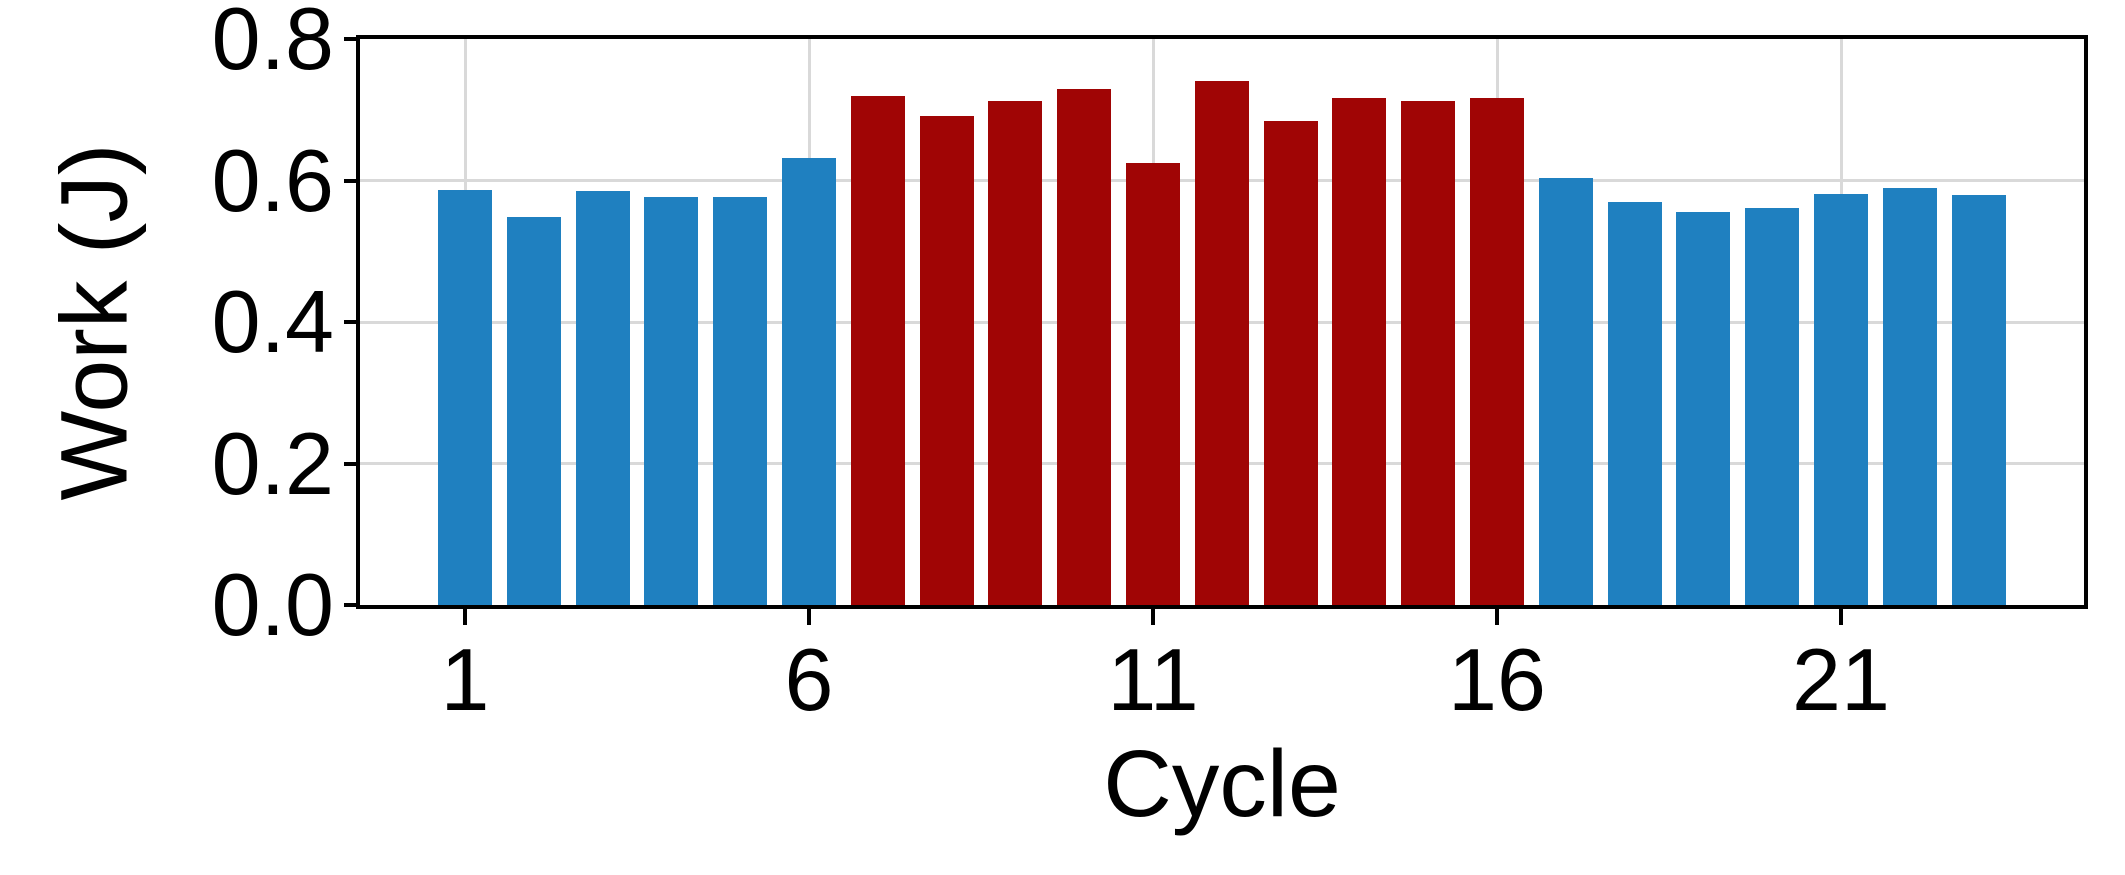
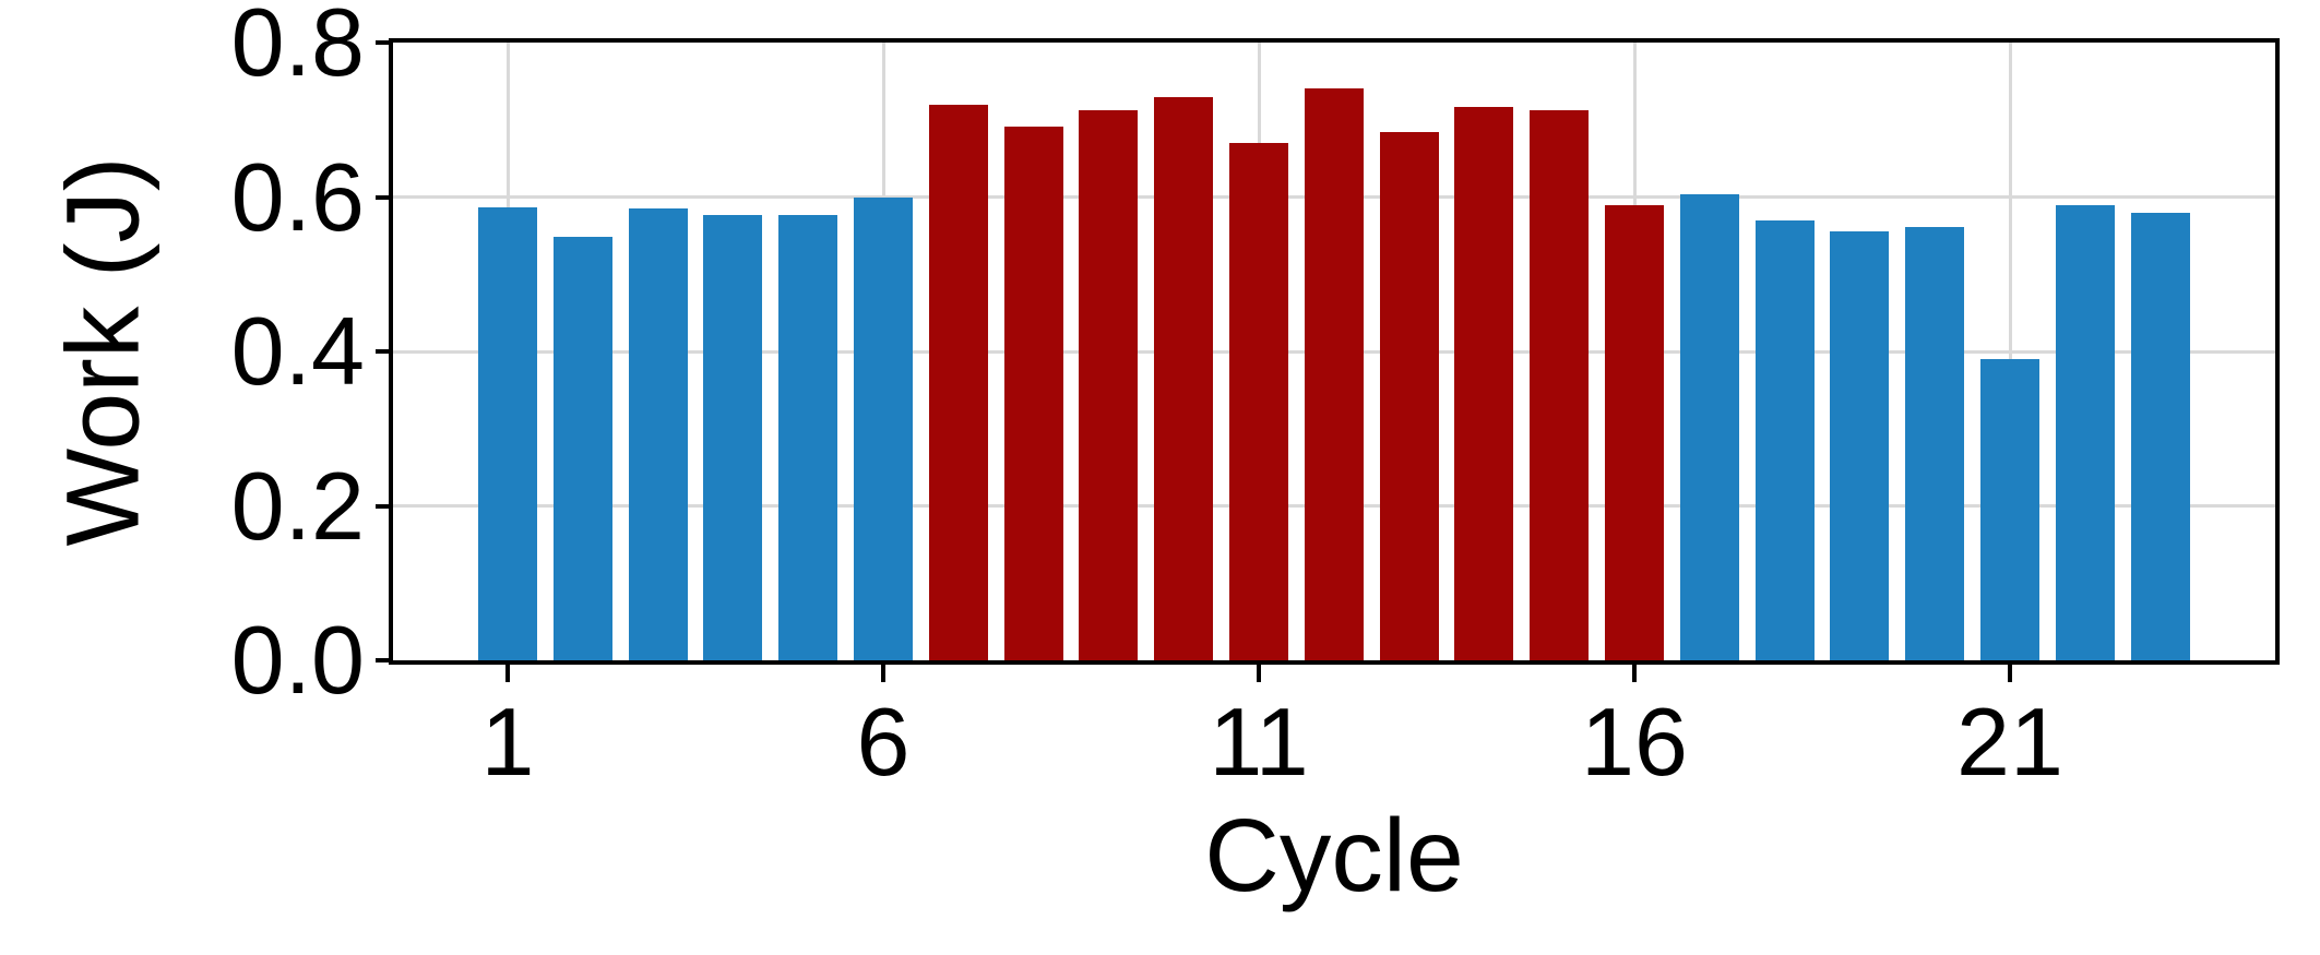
6: 0.63 -> 0.60
11: 0.62 -> 0.67
16: 0.72 -> 0.59
21: 0.58 -> 0.39
